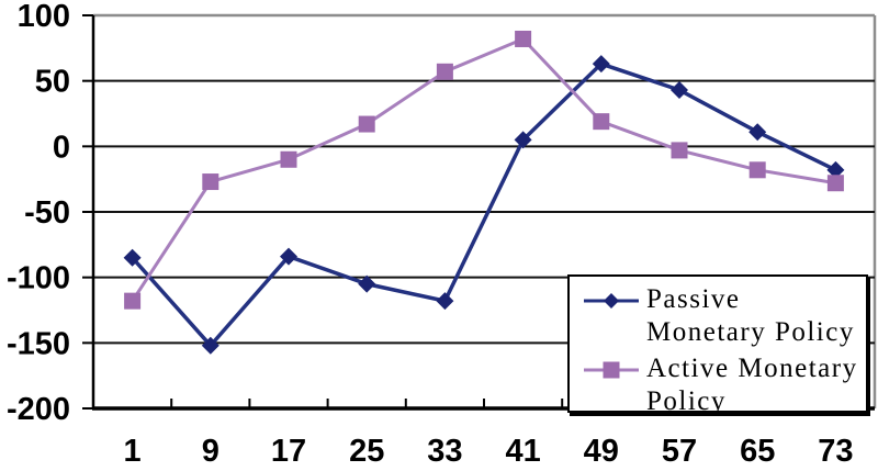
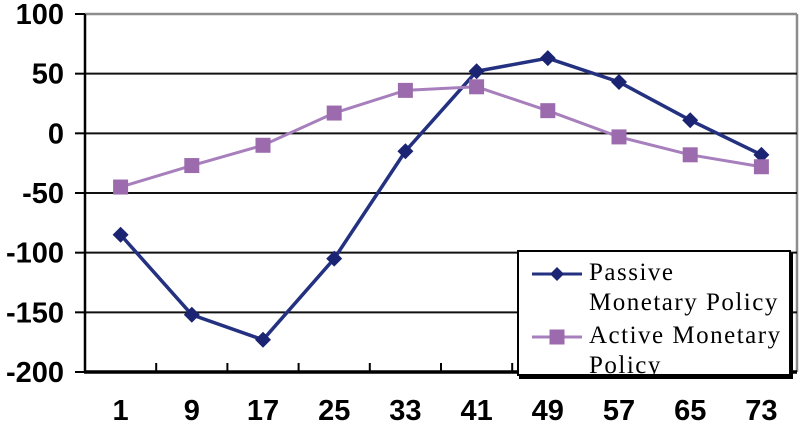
Active Monetary Policy/1: -118 -> -45
Passive Monetary Policy/17: -84 -> -173
Passive Monetary Policy/33: -118 -> -15
Active Monetary Policy/33: 57 -> 36
Passive Monetary Policy/41: 5 -> 52
Active Monetary Policy/41: 82 -> 39
